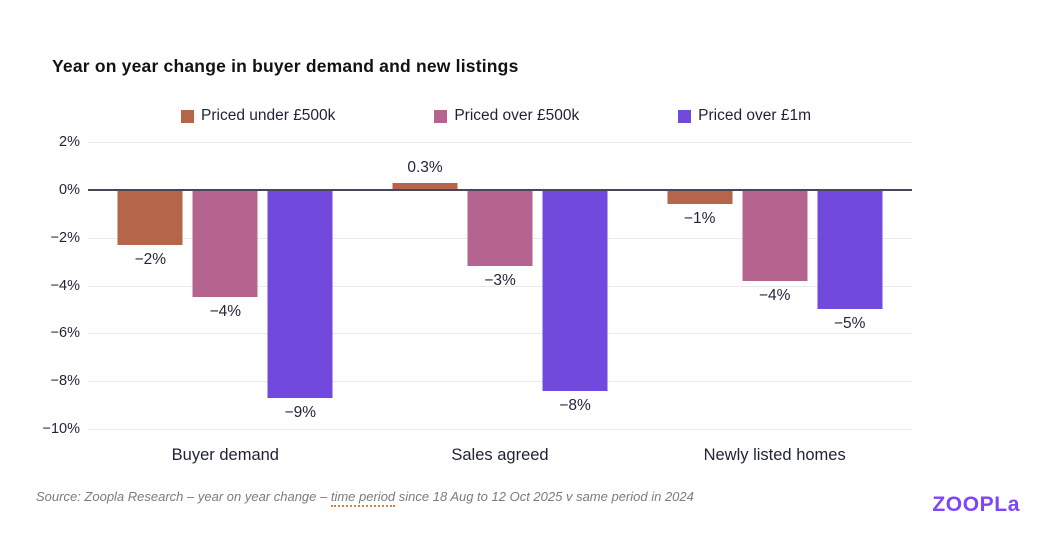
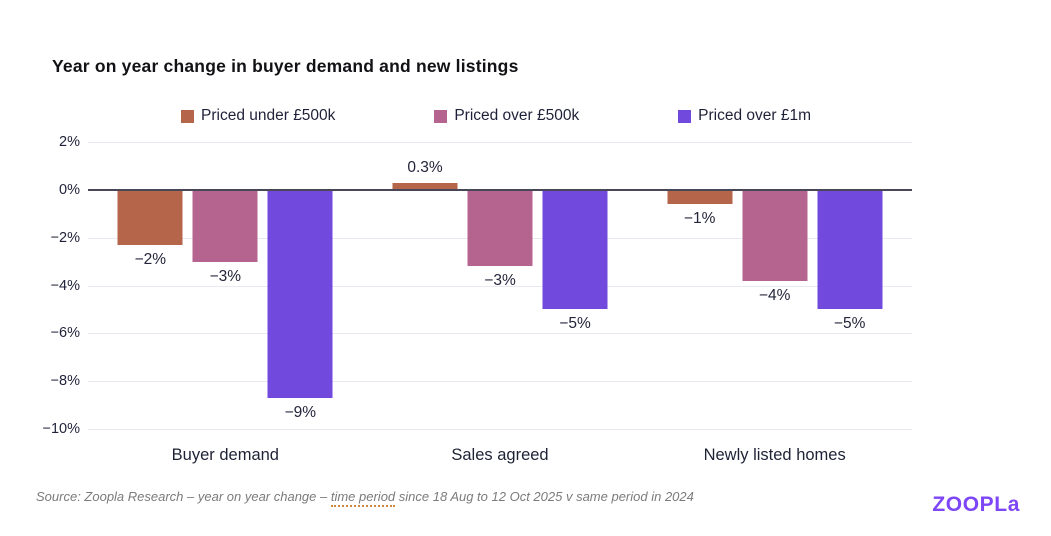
Priced over £500k/Buyer demand: −4% -> −3%
Priced over £1m/Sales agreed: −8% -> −5%
